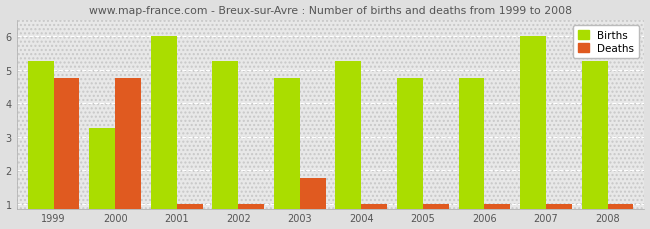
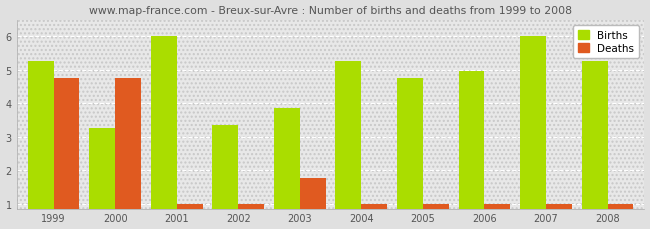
Births/2002: 5.25 -> 3.35
Births/2003: 4.75 -> 3.85
Births/2006: 4.75 -> 4.95
